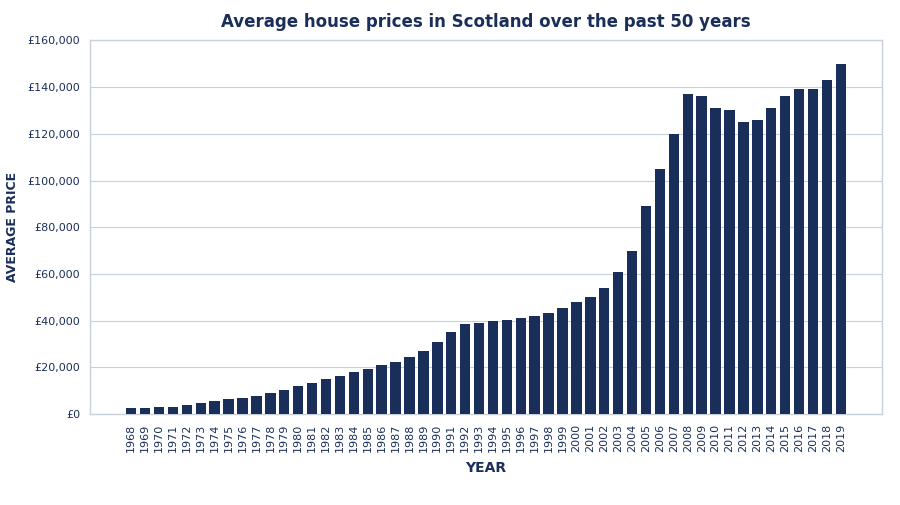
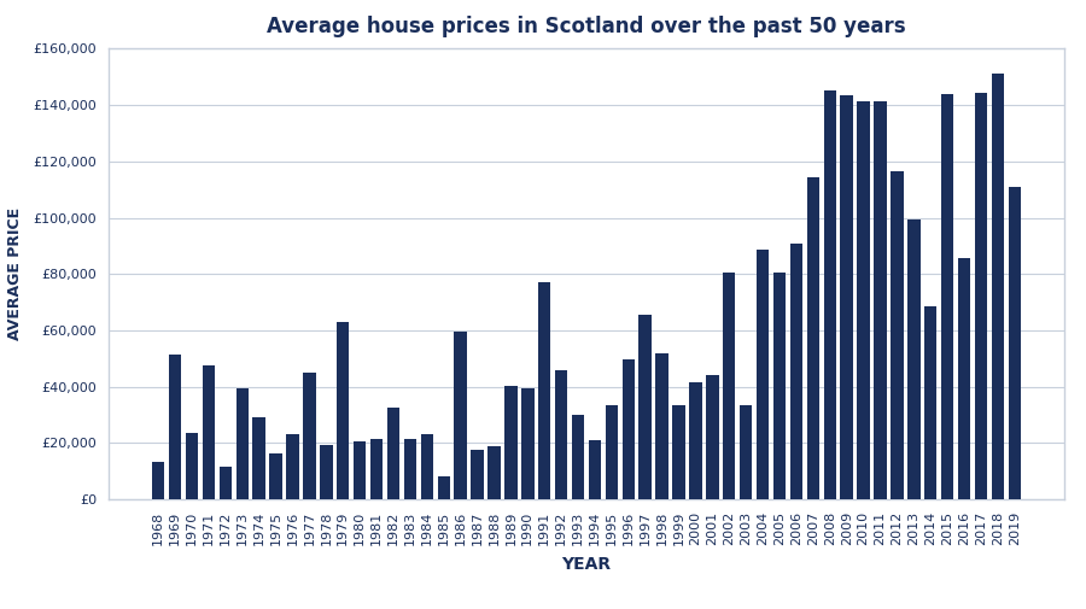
1968: £2,500 -> £13,500
1969: £2,800 -> £51,500
1970: £2,900 -> £23,500
1971: £3,100 -> £47,500
1972: £3,700 -> £11,500
1973: £4,600 -> £39,500
1974: £5,500 -> £29,000
1975: £6,300 -> £16,500
1976: £7,000 -> £23,000
1977: £7,800 -> £45,000
1978: £9,000 -> £19,500
1979: £10,200 -> £63,000
1980: £12,000 -> £20,500
1981: £13,500 -> £21,500
1982: £15,000 -> £32,500
1983: £16,500 -> £21,500
1984: £18,000 -> £23,000
1985: £19,500 -> £8,000
1986: £21,000 -> £59,500
1987: £22,500 -> £17,500
1988: £24,500 -> £19,000
1989: £27,000 -> £40,500
1990: £31,000 -> £39,500
1991: £35,000 -> £77,000
1992: £38,500 -> £46,000
1993: £39,000 -> £30,000
1994: £40,000 -> £21,000
1995: £40,500 -> £33,500
1996: £41,000 -> £49,500
1997: £42,000 -> £65,500
1998: £43,500 -> £52,000
1999: £45,500 -> £33,500
2000: £48,000 -> £41,500
2001: £50,000 -> £44,000
2002: £54,000 -> £80,500
2003: £61,000 -> £33,500
2004: £70,000 -> £88,500
2005: £89,000 -> £80,500
2006: £105,000 -> £91,000
2007: £120,000 -> £114,500
2008: £137,000 -> £145,000
2009: £136,000 -> £143,500
2010: £131,000 -> £141,500
2011: £130,000 -> £141,500
2012: £125,000 -> £116,500
2013: £126,000 -> £99,500
2014: £131,000 -> £68,500
2015: £136,000 -> £144,000
2016: £139,000 -> £85,500
2017: £139,000 -> £144,500
2018: £143,000 -> £151,000
2019: £150,000 -> £111,000
